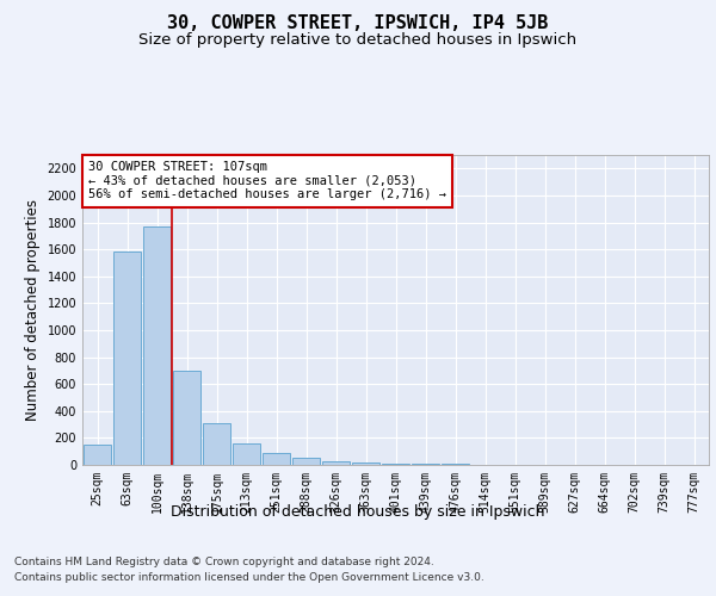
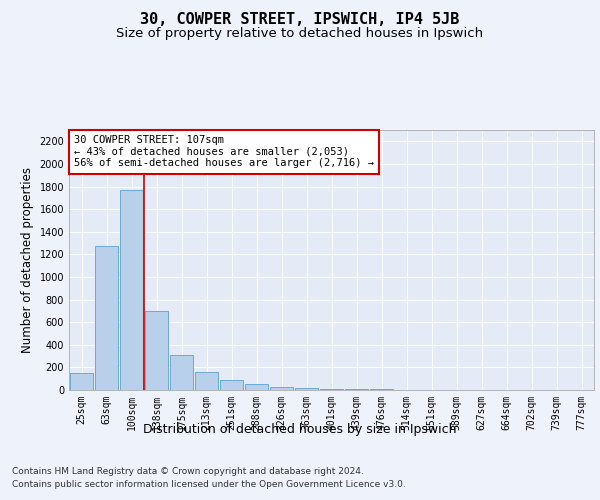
63sqm: 1580 -> 1270
